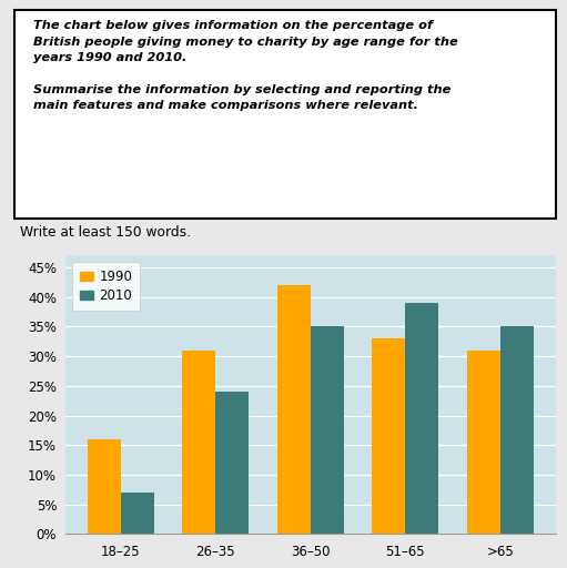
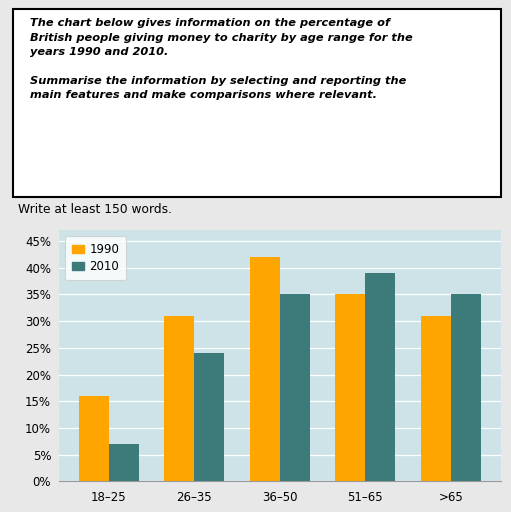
1990/51–65: 33% -> 35%
